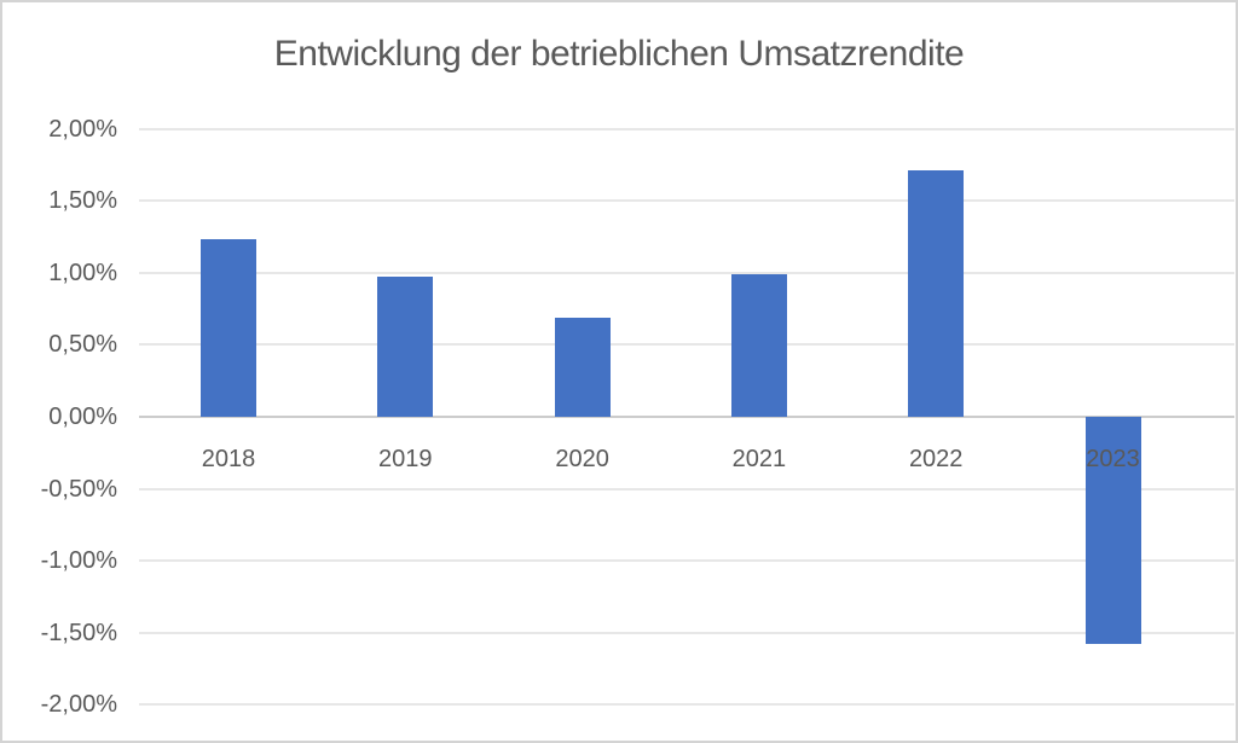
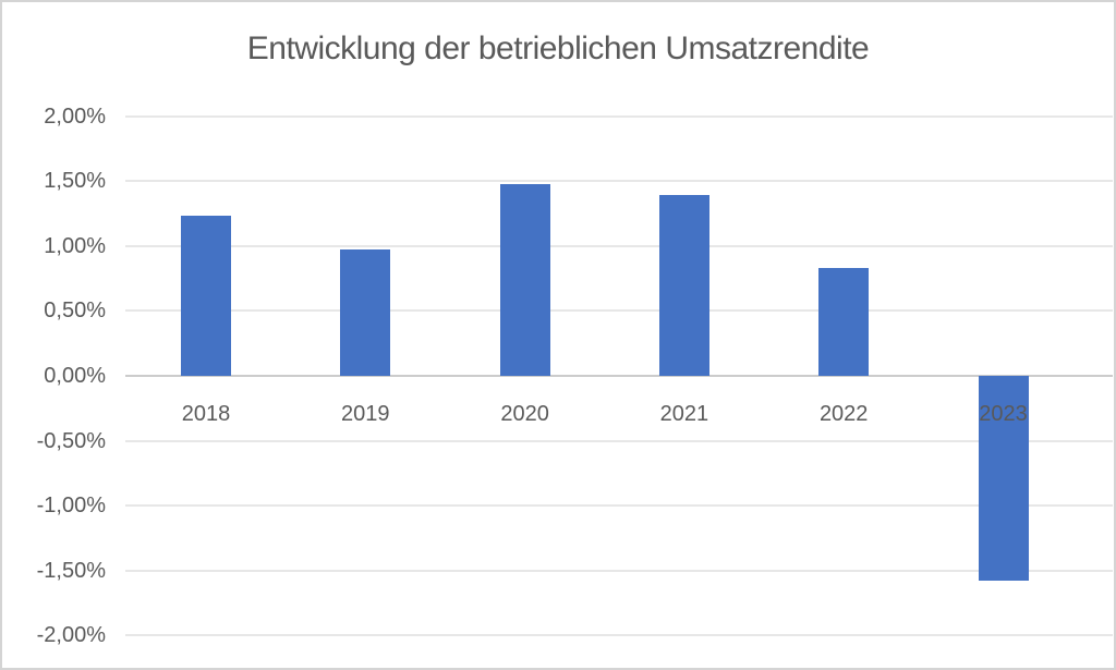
2020: 0,69% -> 1,48%
2021: 0,99% -> 1,39%
2022: 1,71% -> 0,83%
